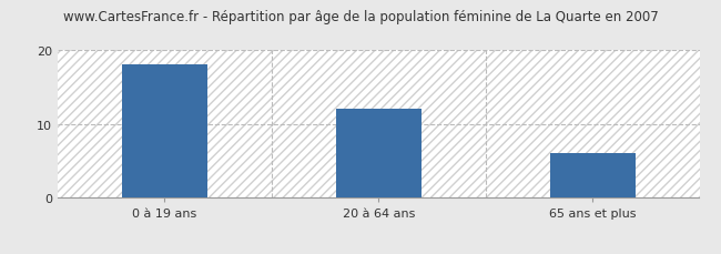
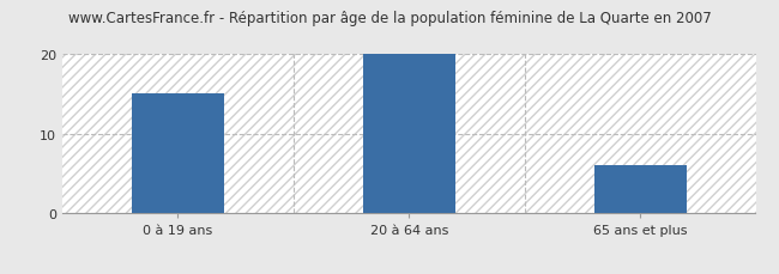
0 à 19 ans: 18 -> 15
20 à 64 ans: 12 -> 20
